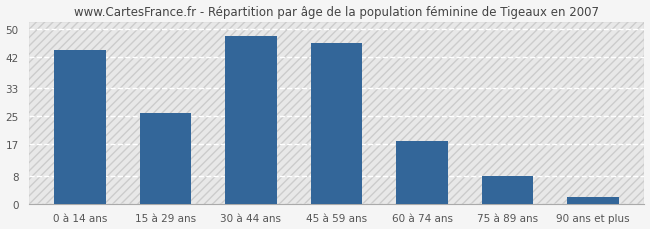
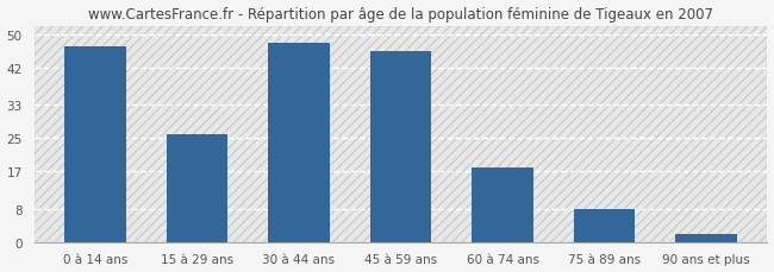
0 à 14 ans: 44 -> 47
